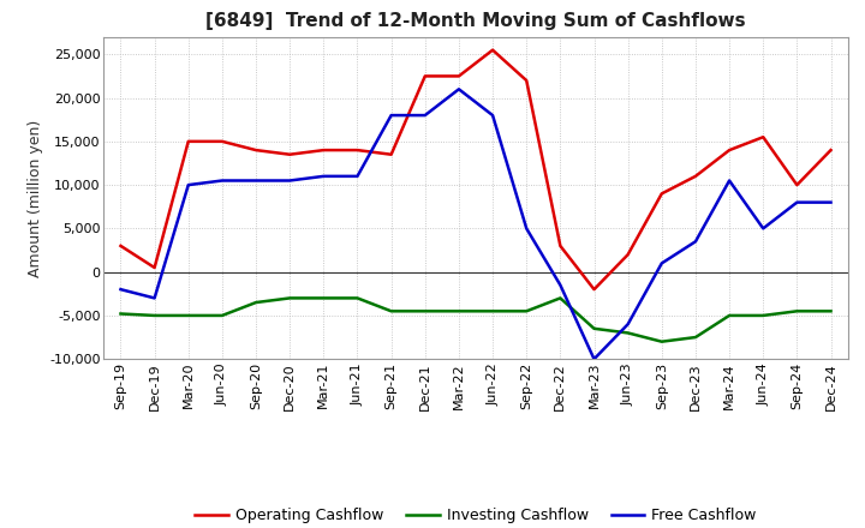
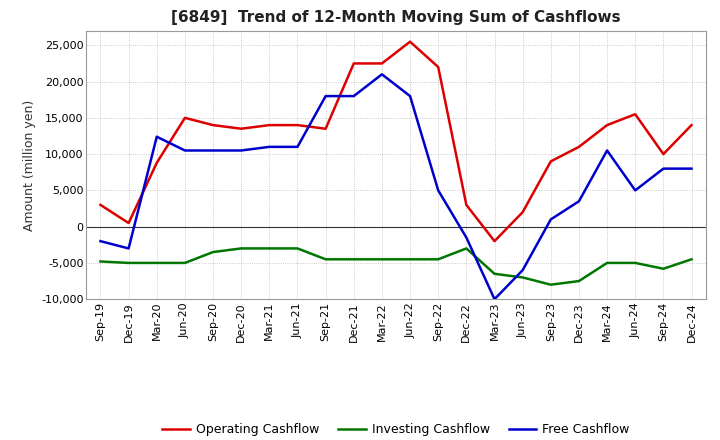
Operating Cashflow/Mar-20: 15,000 -> 8,800
Free Cashflow/Mar-20: 10,000 -> 12,400
Investing Cashflow/Sep-24: -4,500 -> -5,800
